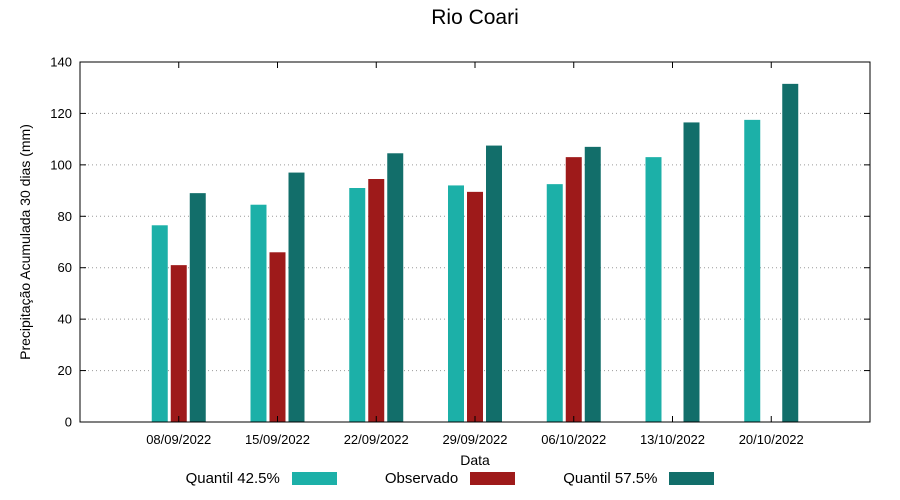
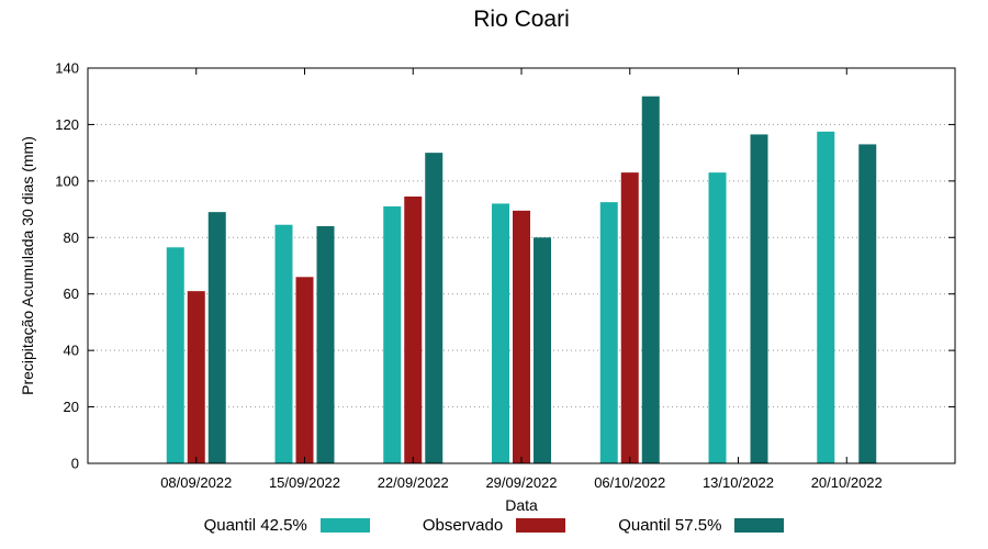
Quantil 57.5%/15/09/2022: 97 -> 84
Quantil 57.5%/22/09/2022: 104 -> 110
Quantil 57.5%/29/09/2022: 108 -> 80
Quantil 57.5%/06/10/2022: 107 -> 130
Quantil 57.5%/20/10/2022: 132 -> 113
